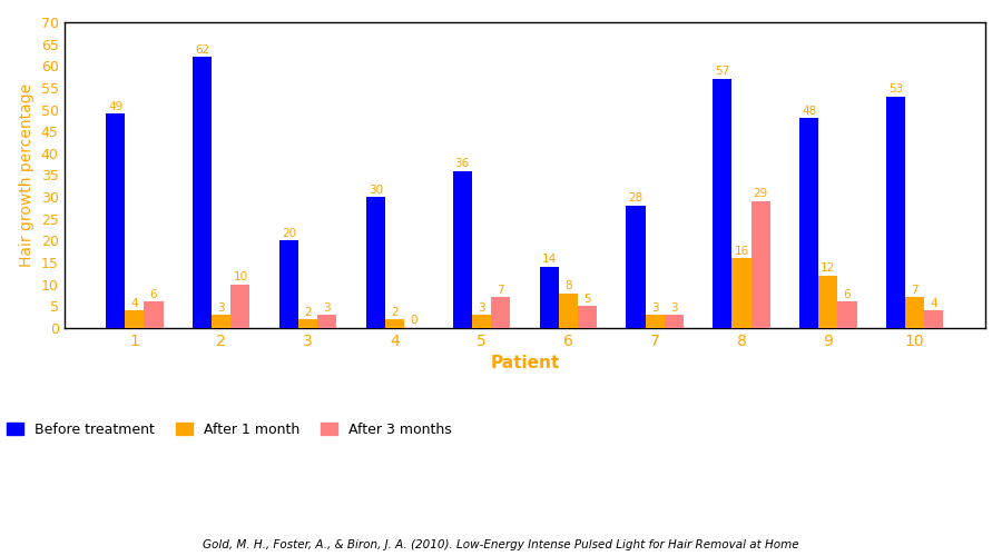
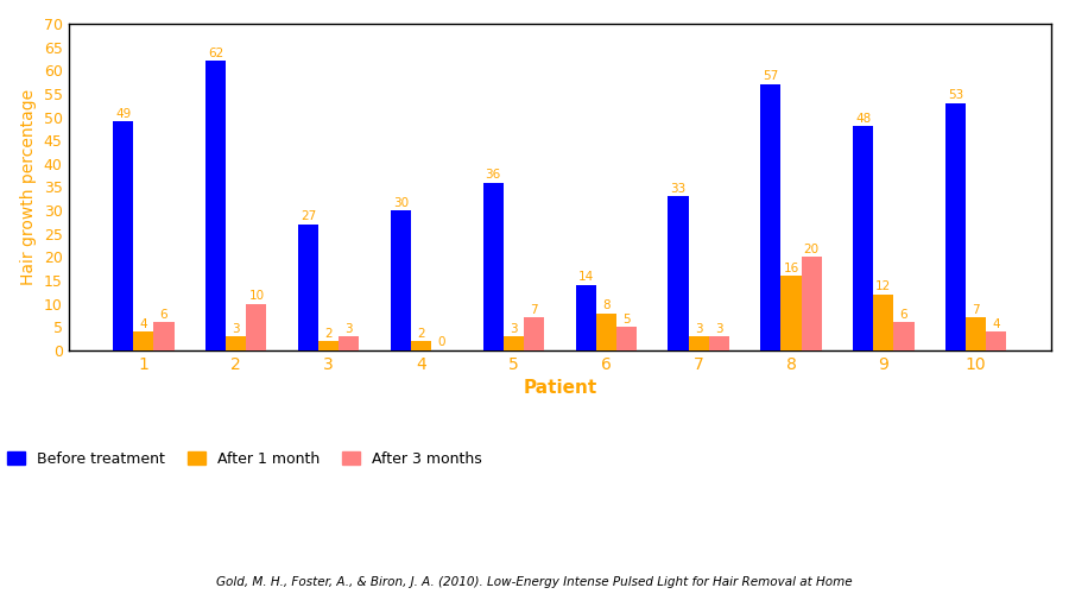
Before treatment/3: 20 -> 27
Before treatment/7: 28 -> 33
After 3 months/8: 29 -> 20
